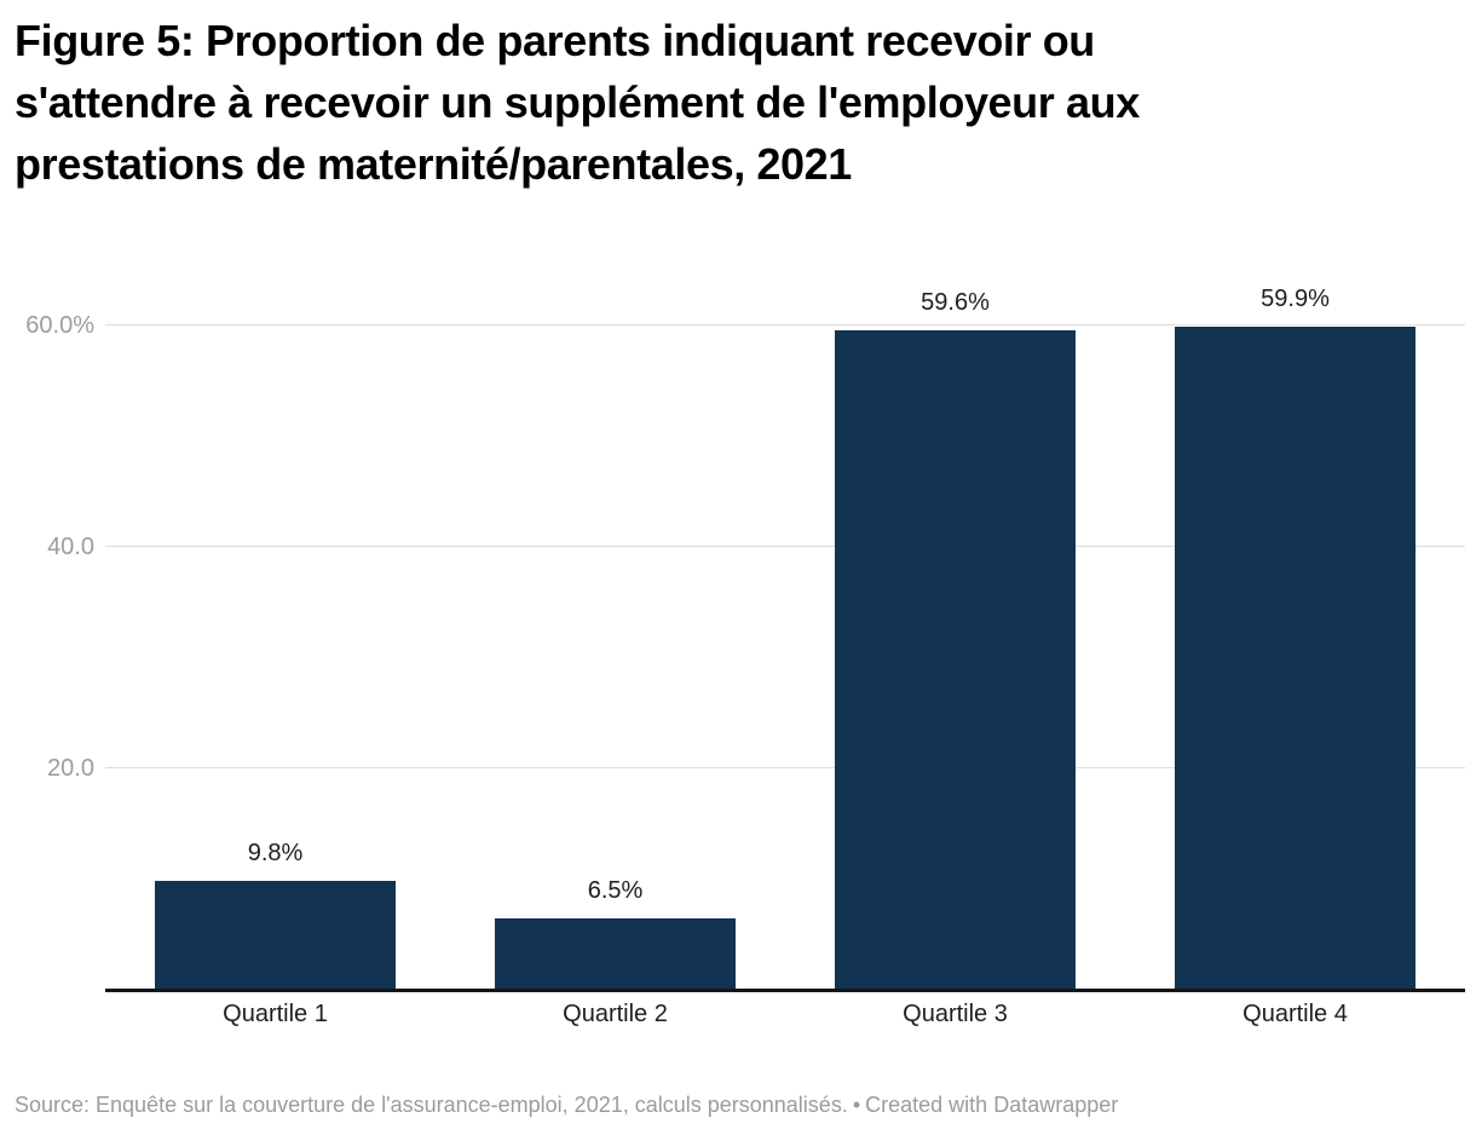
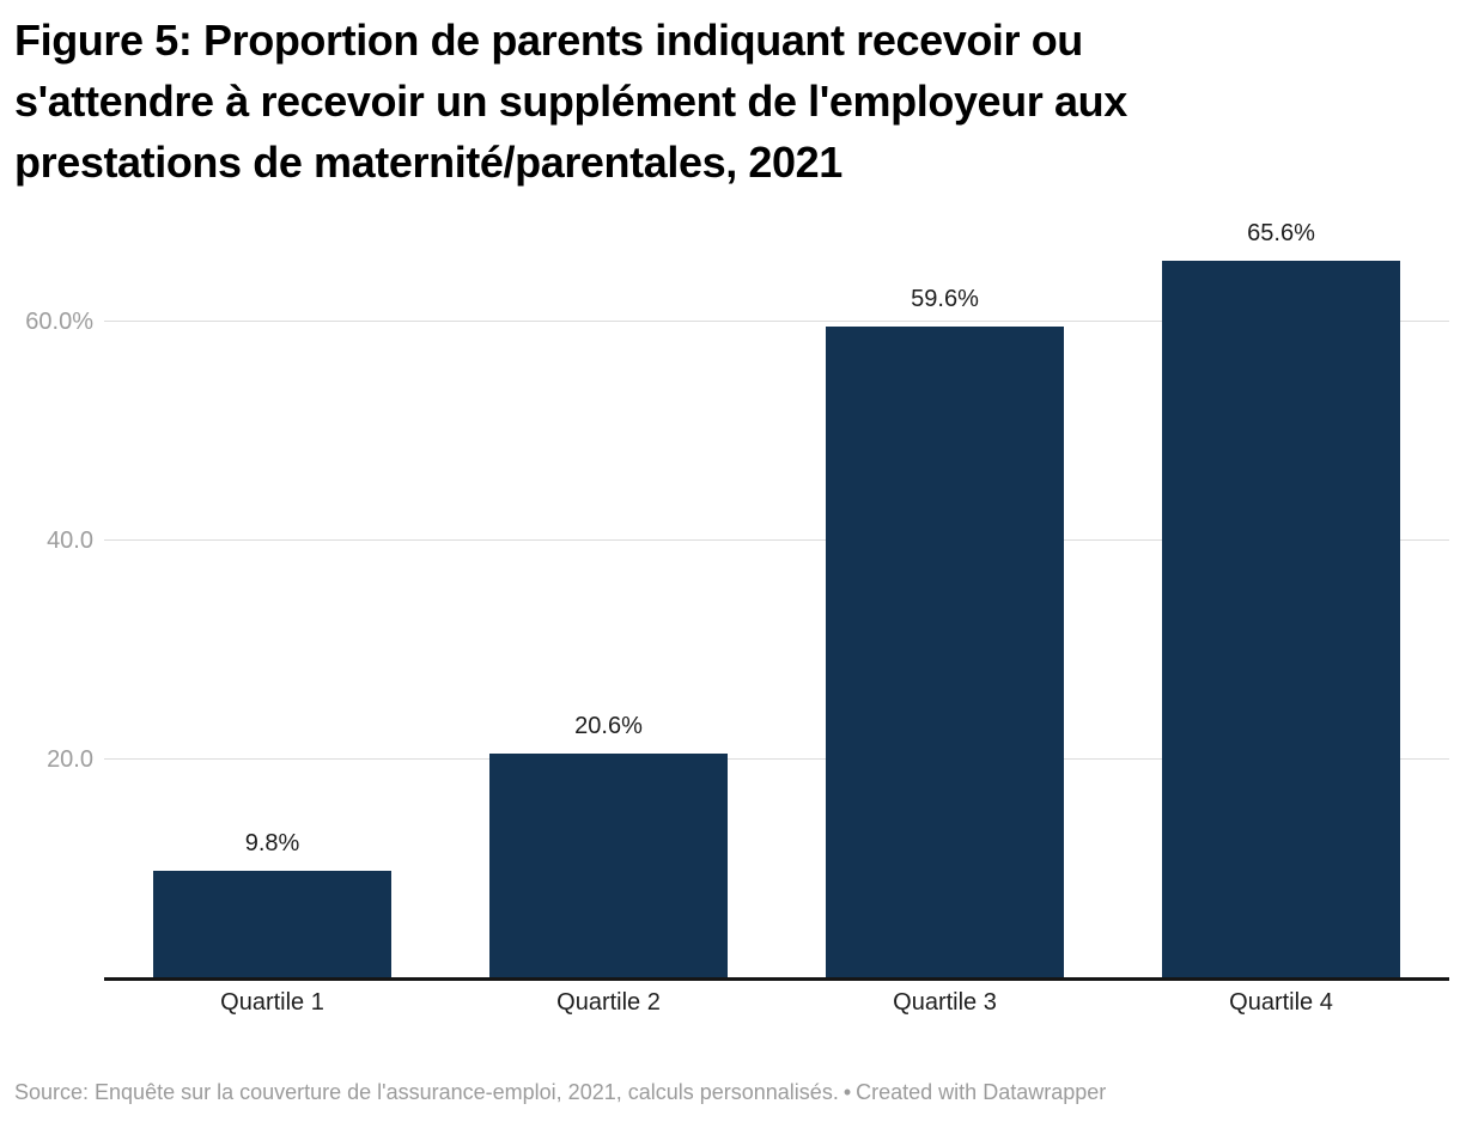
Quartile 2: 6.5% -> 20.6%
Quartile 4: 59.9% -> 65.6%
